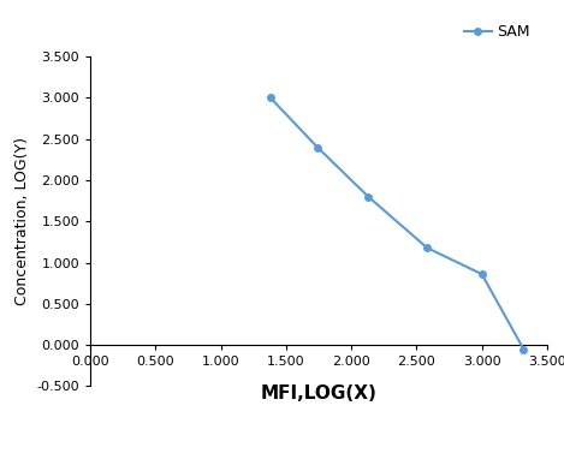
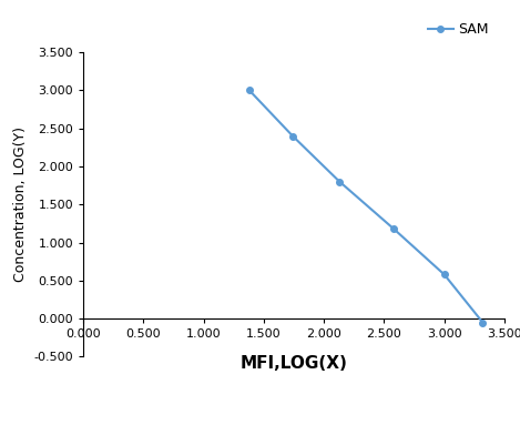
3.000: 0.86 -> 0.58
